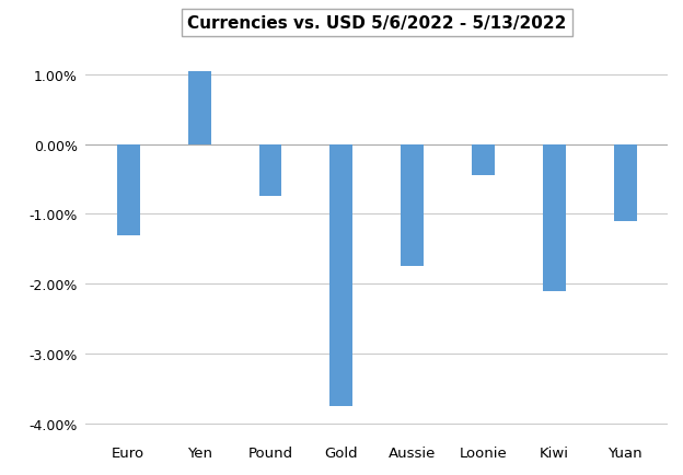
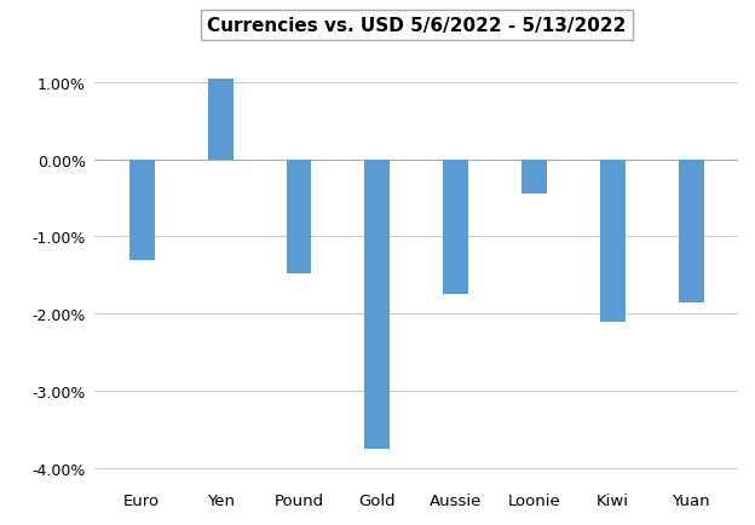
Pound: -0.75% -> -1.48%
Yuan: -1.10% -> -1.86%
